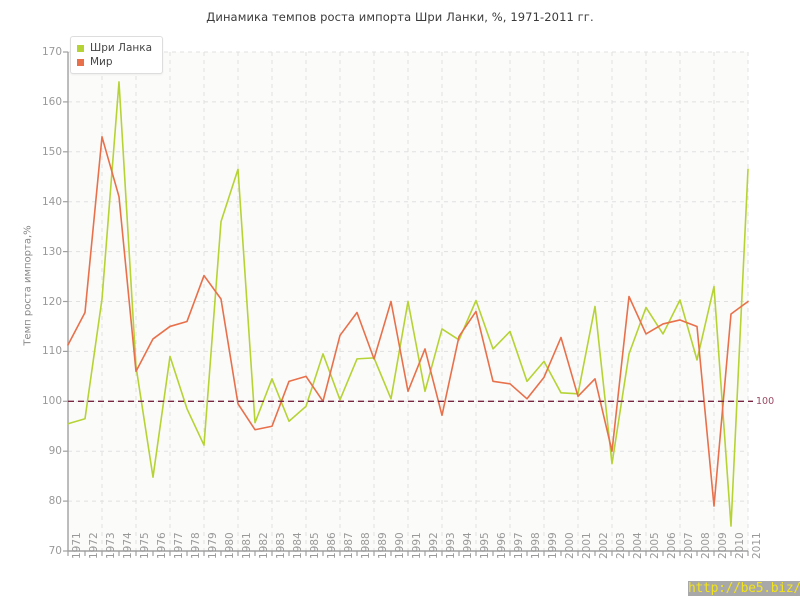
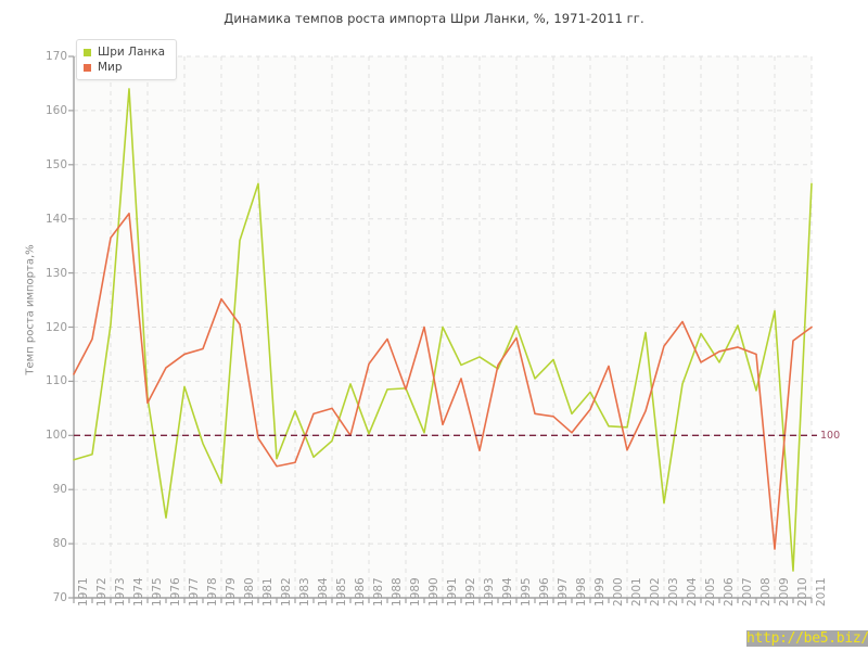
Мир/1973: 153 -> 136
Шри Ланка/1992: 102 -> 113
Мир/2001: 101 -> 97
Мир/2003: 90 -> 116
